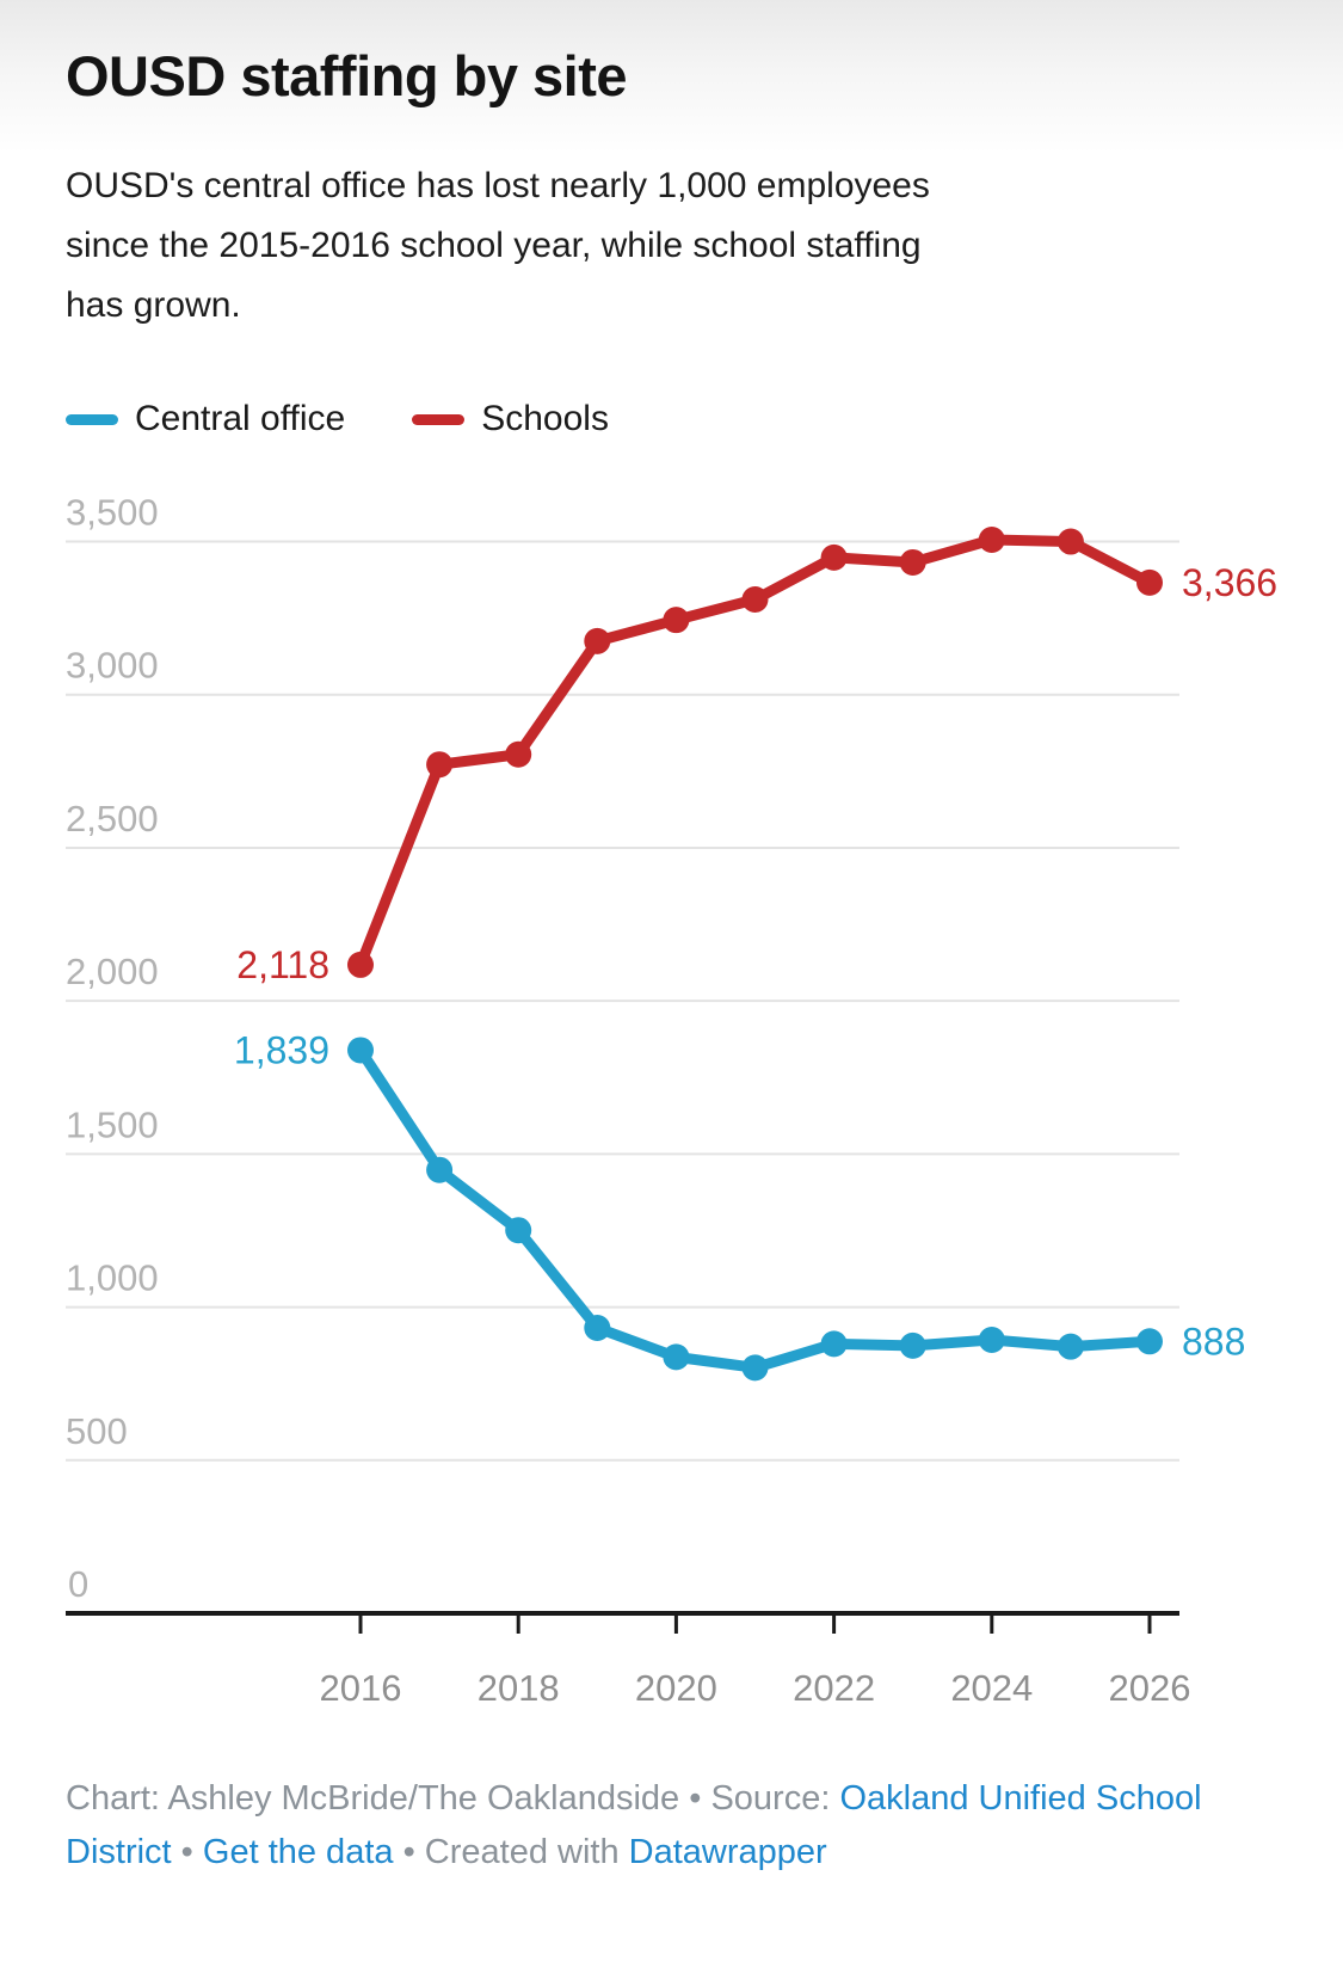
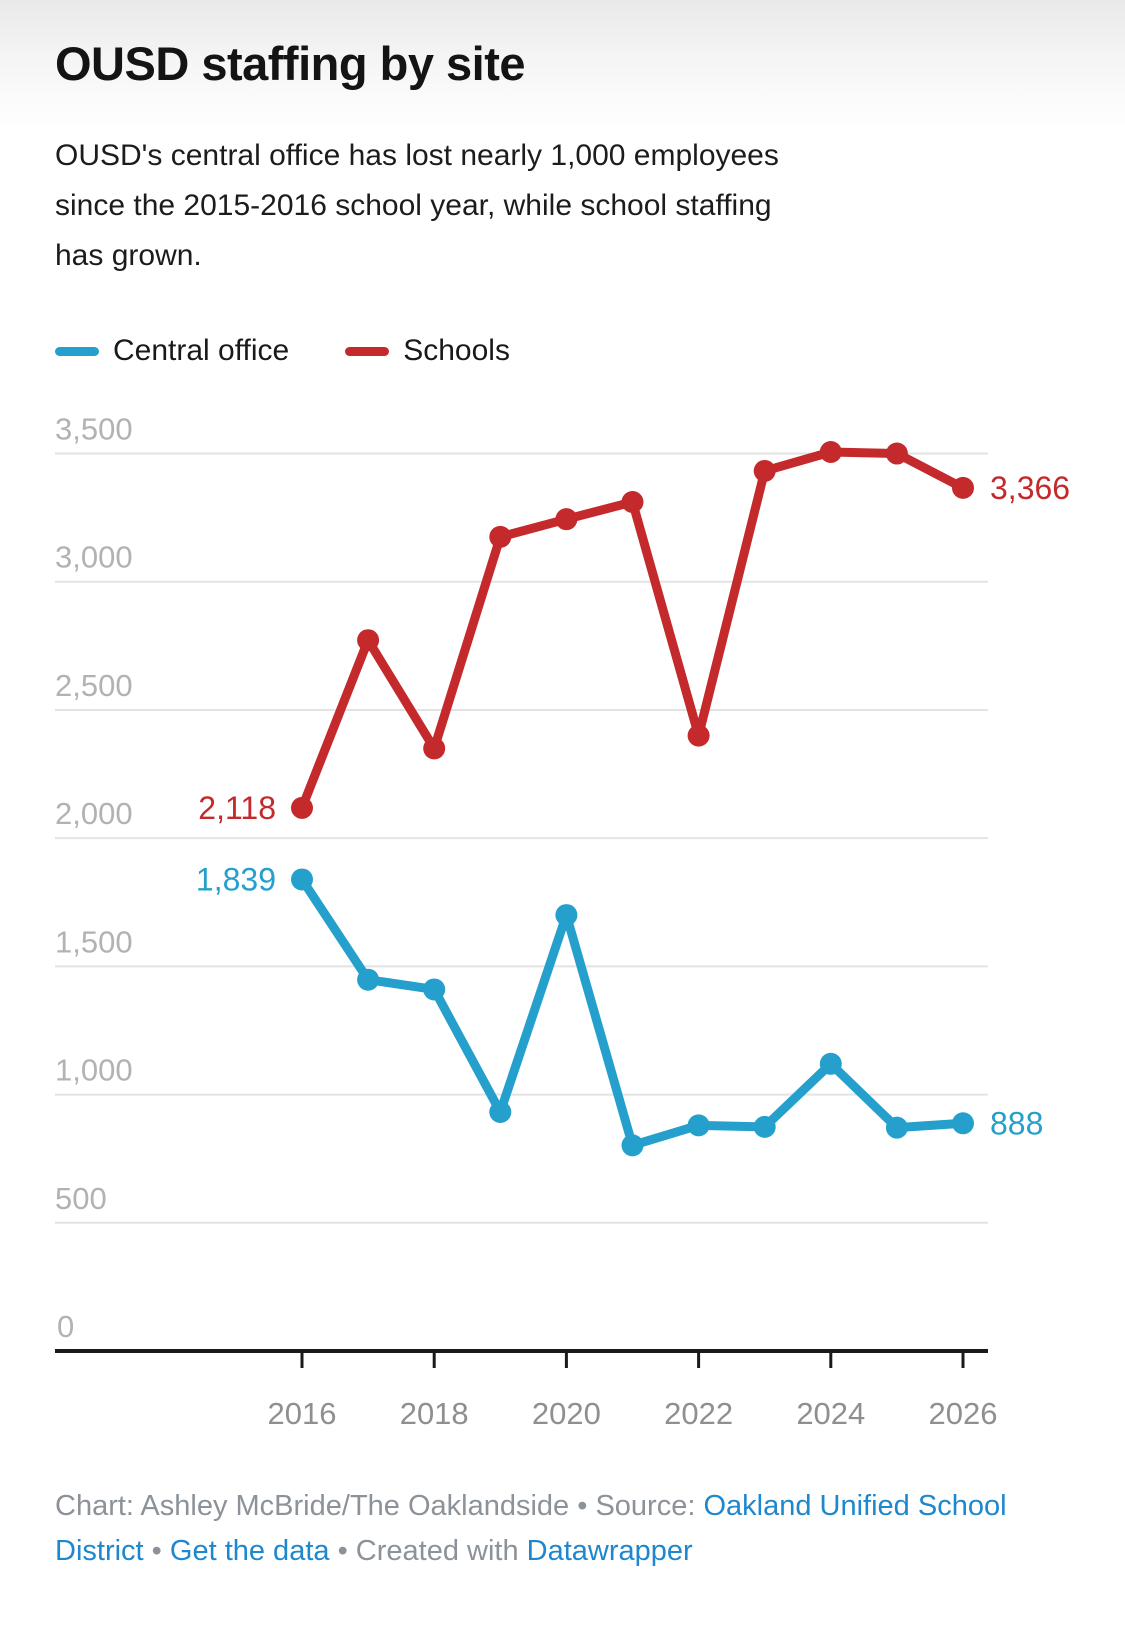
Central office/2018: 1250 -> 1410
Schools/2018: 2800 -> 2350
Central office/2020: 840 -> 1700
Schools/2022: 3450 -> 2400
Central office/2024: 890 -> 1120
